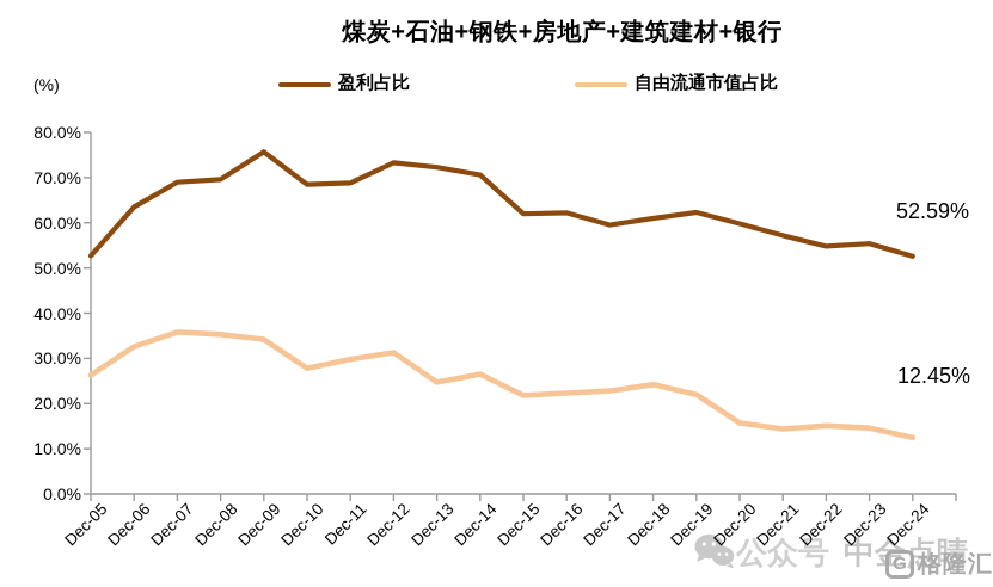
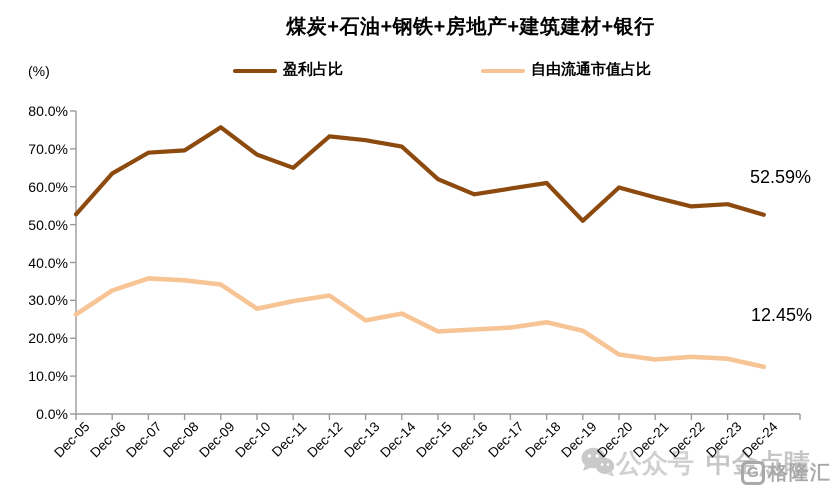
盈利占比/Dec-11: 69% -> 65%
盈利占比/Dec-16: 62% -> 58%
盈利占比/Dec-19: 62% -> 51%
